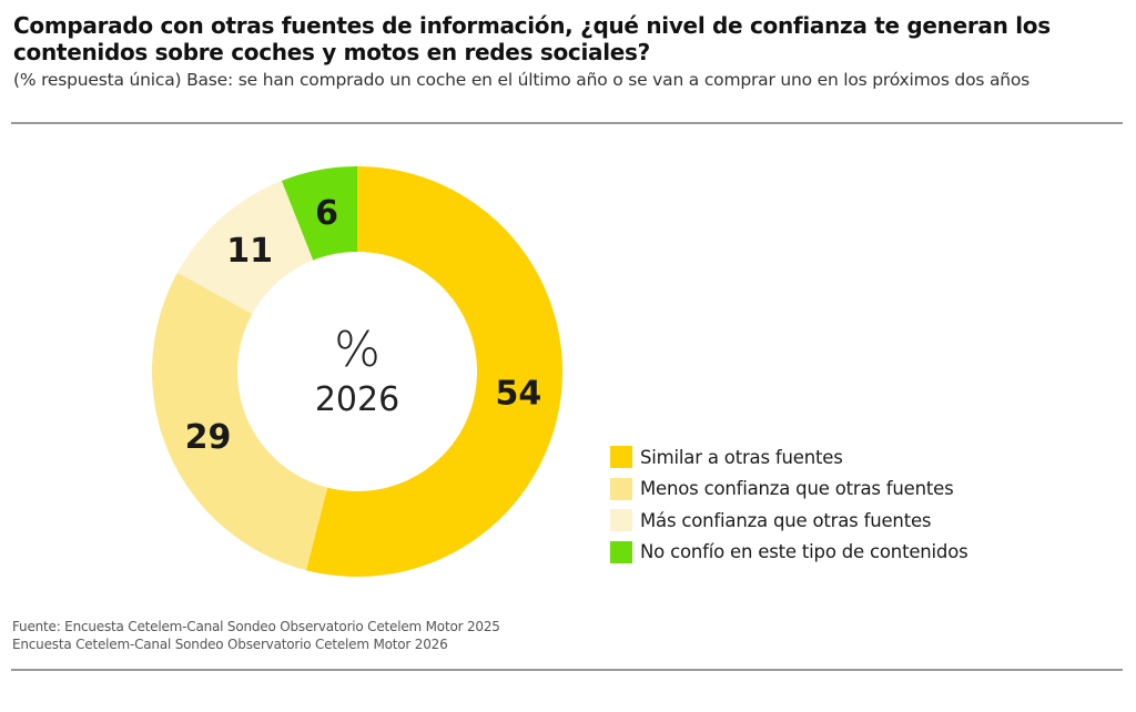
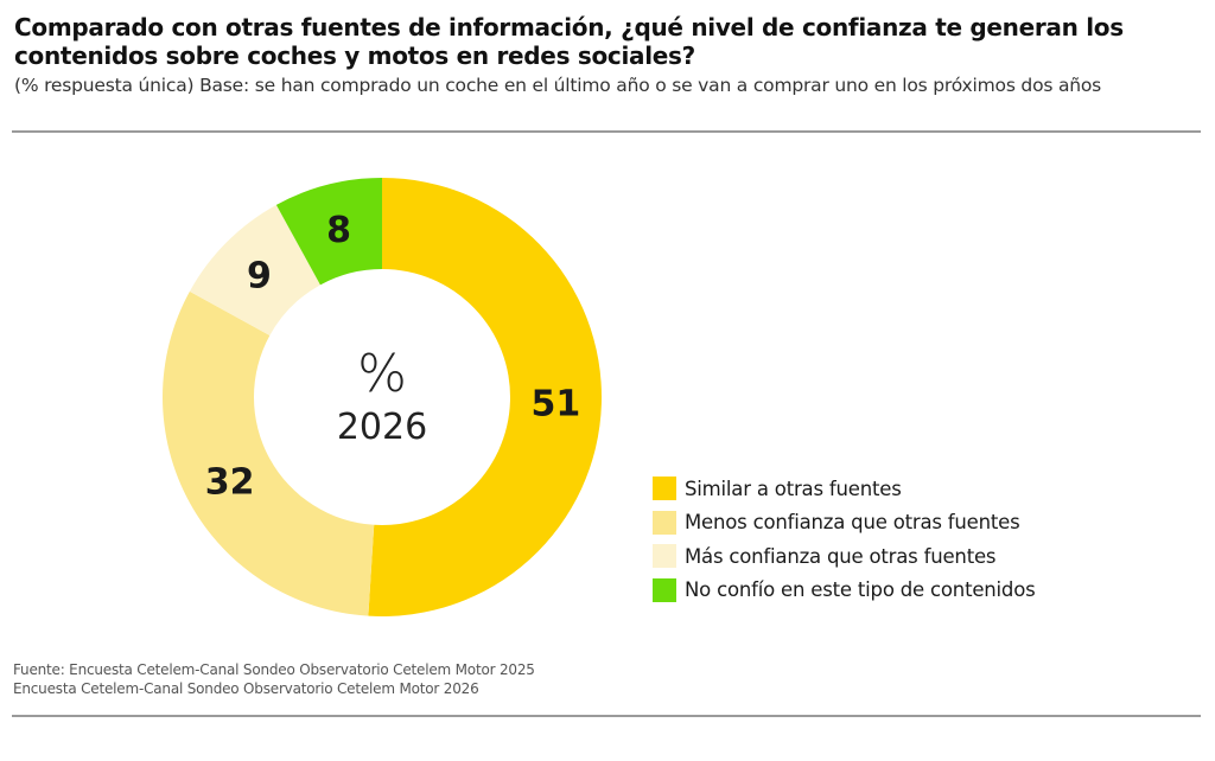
Similar a otras fuentes: 54 -> 51
Menos confianza que otras fuentes: 29 -> 32
Más confianza que otras fuentes: 11 -> 9
No confío en este tipo de contenidos: 6 -> 8
